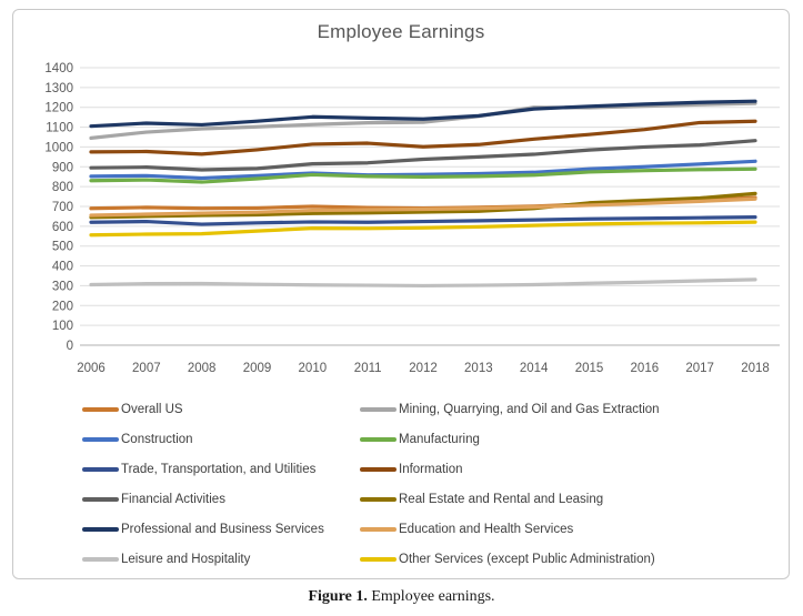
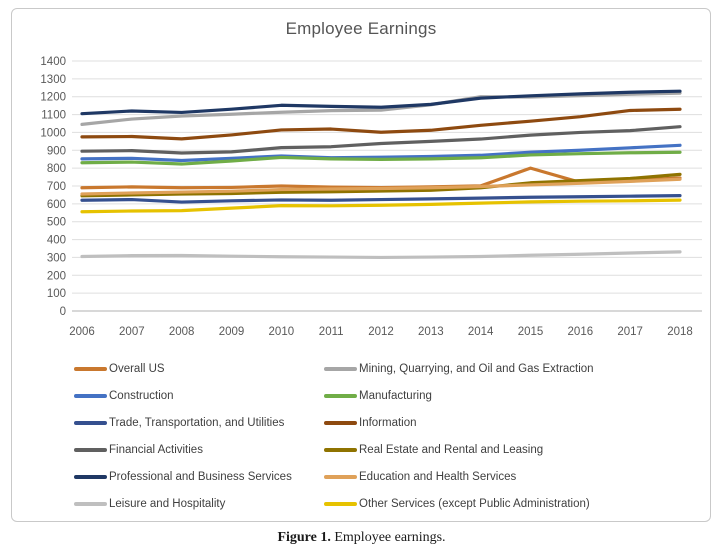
Overall US/2015: 710 -> 800
